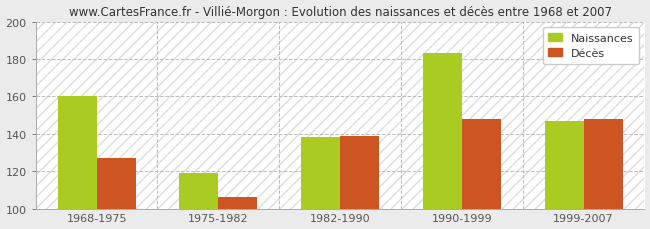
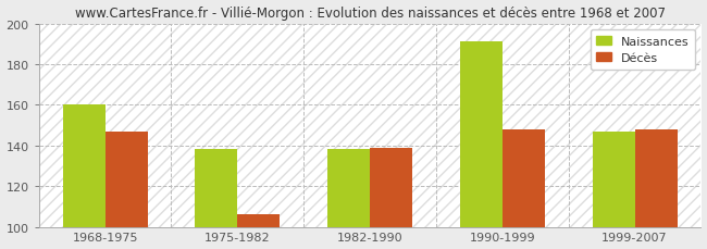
Décès/1968-1975: 127 -> 147
Naissances/1975-1982: 119 -> 138
Naissances/1990-1999: 183 -> 191
